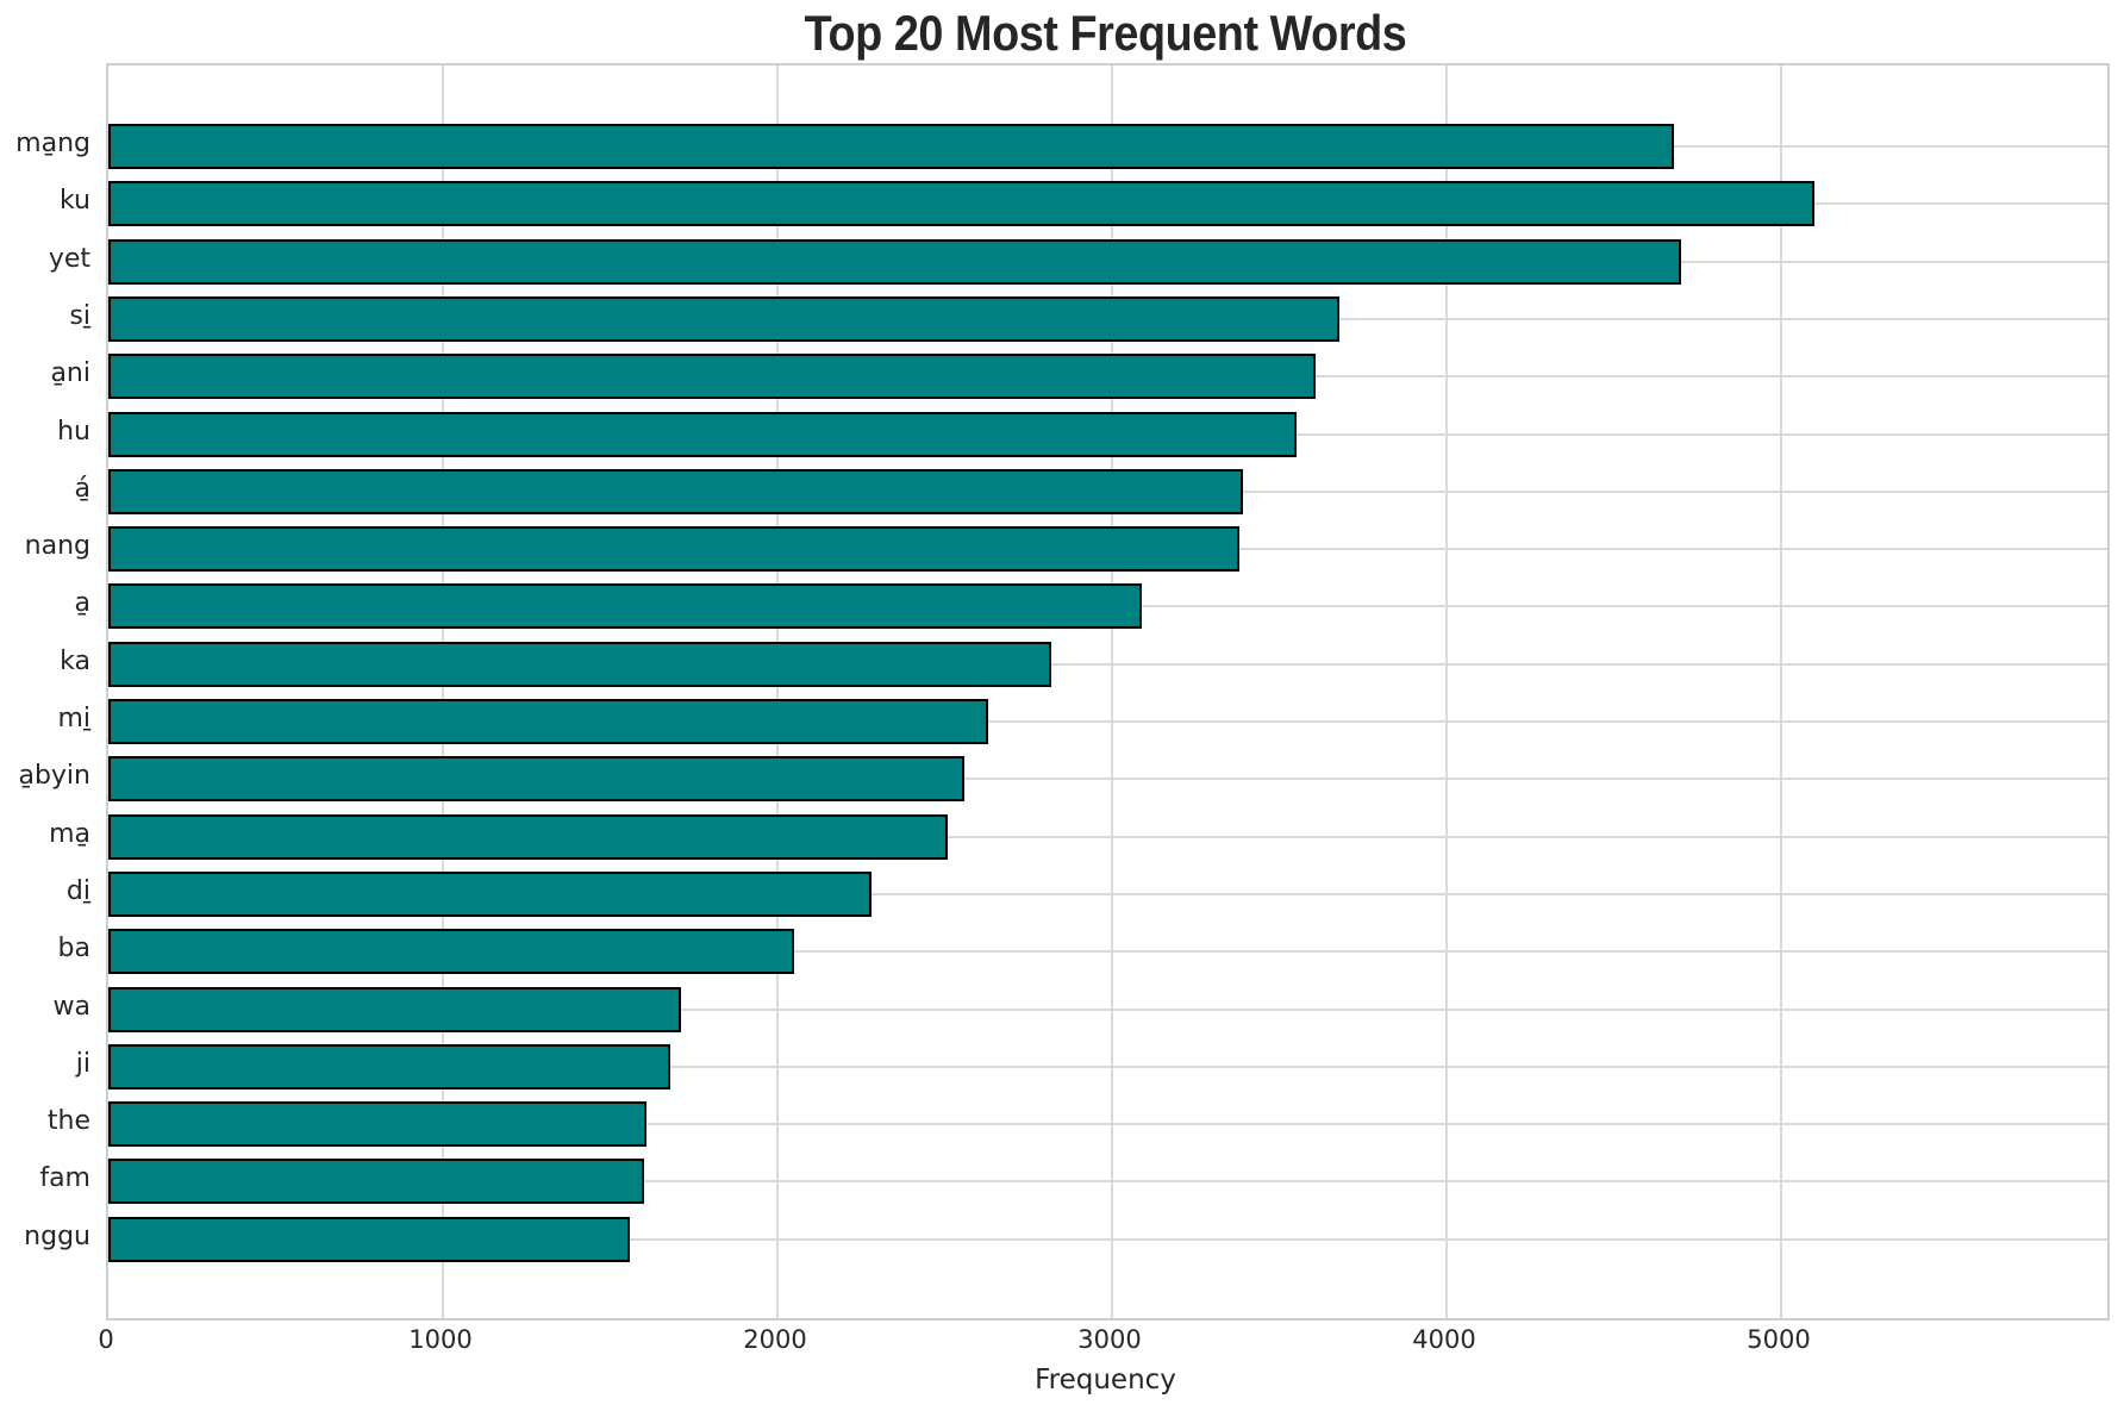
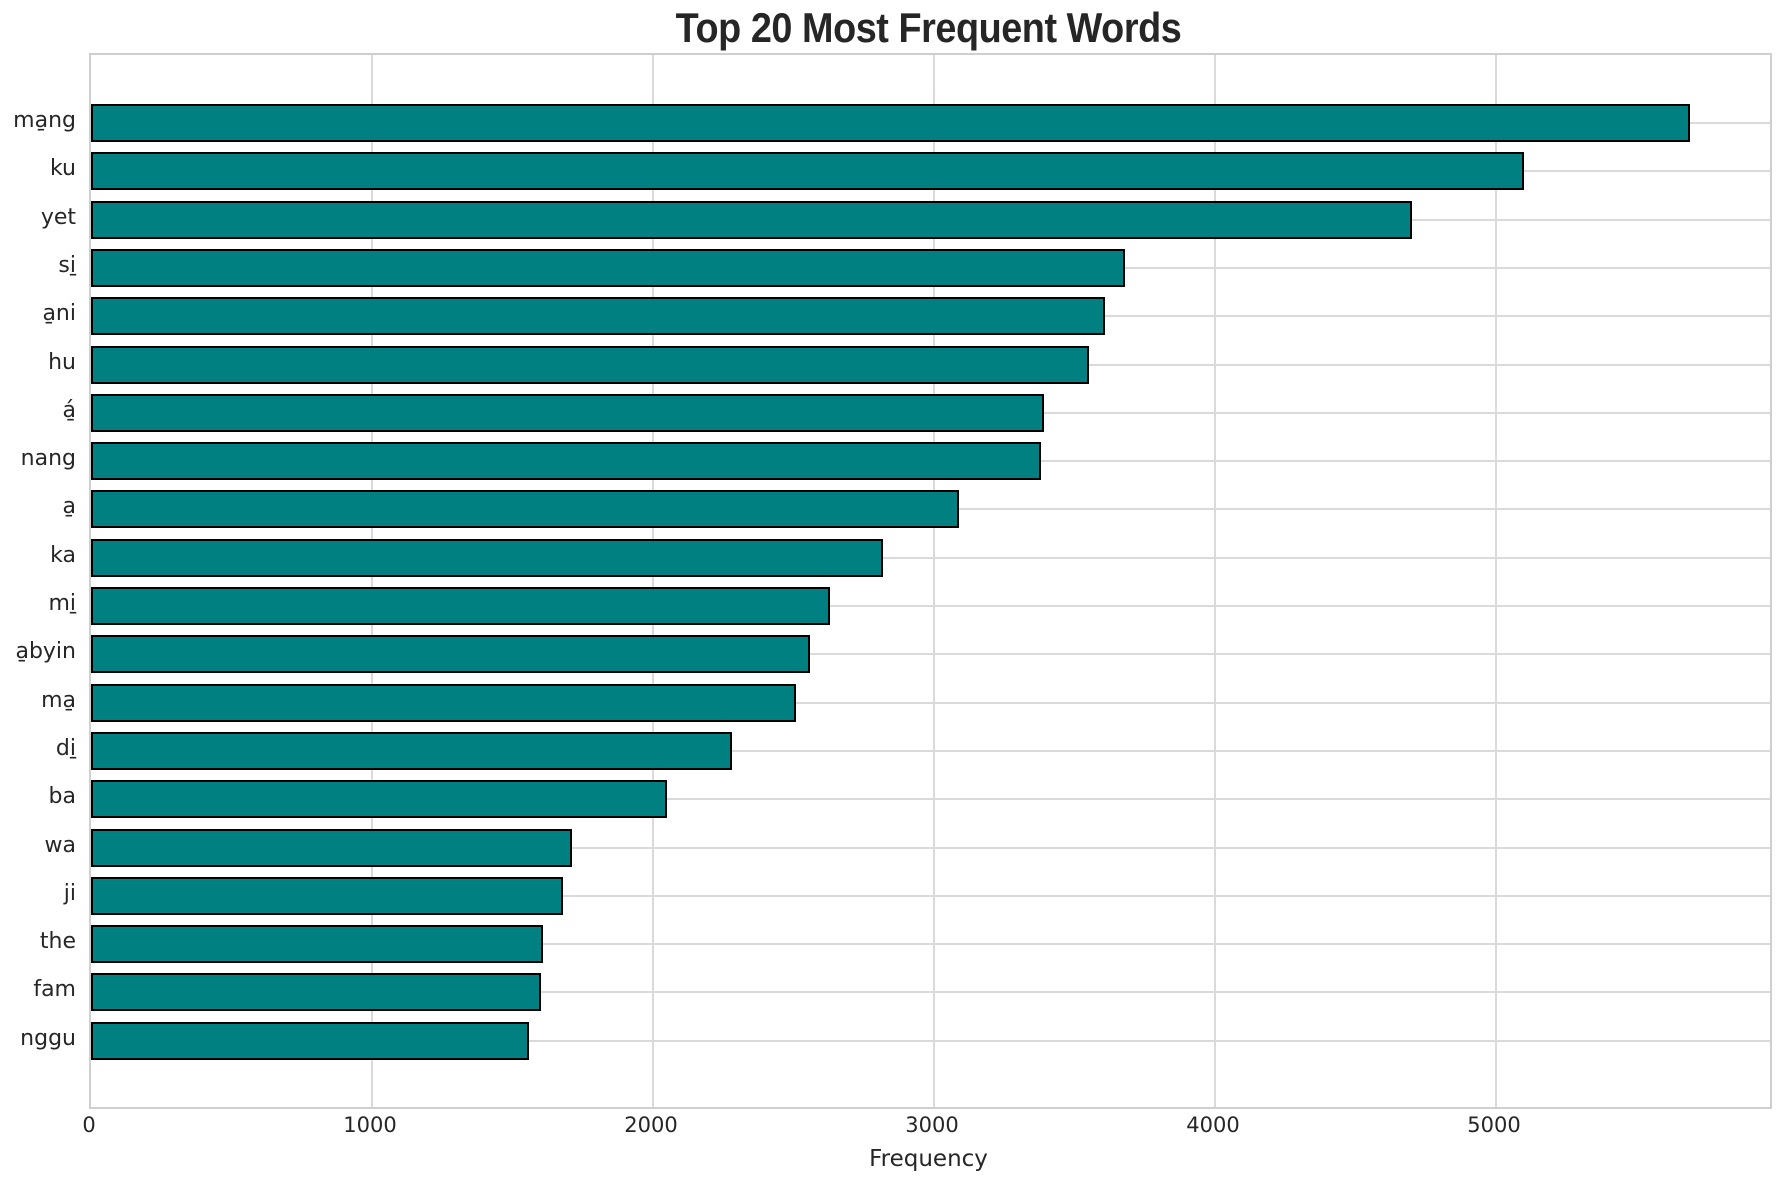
ma̱ng: 4680 -> 5690
